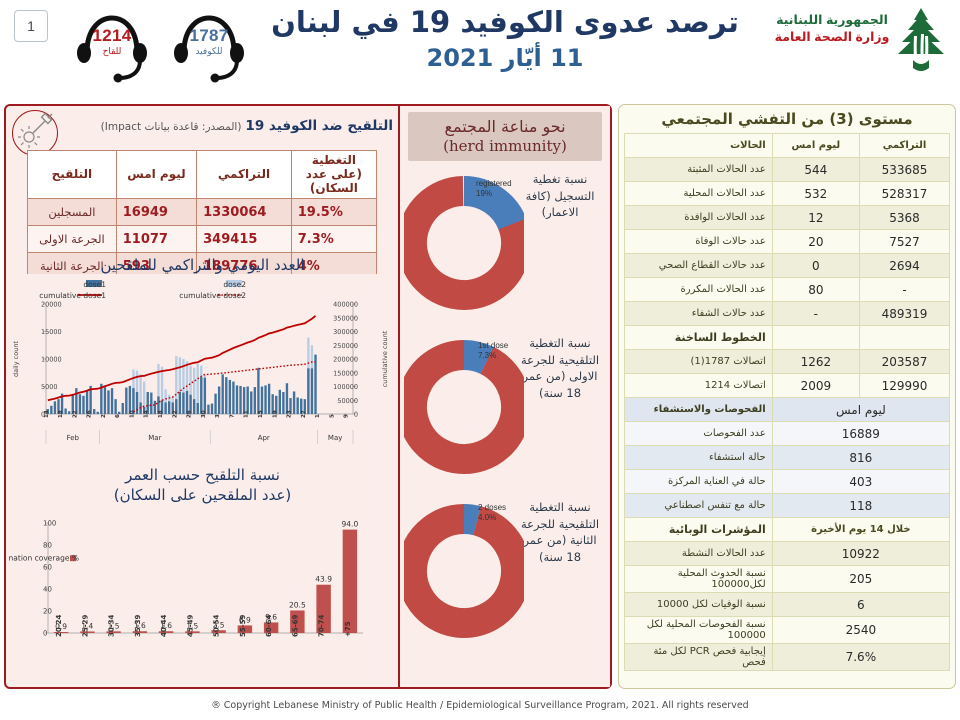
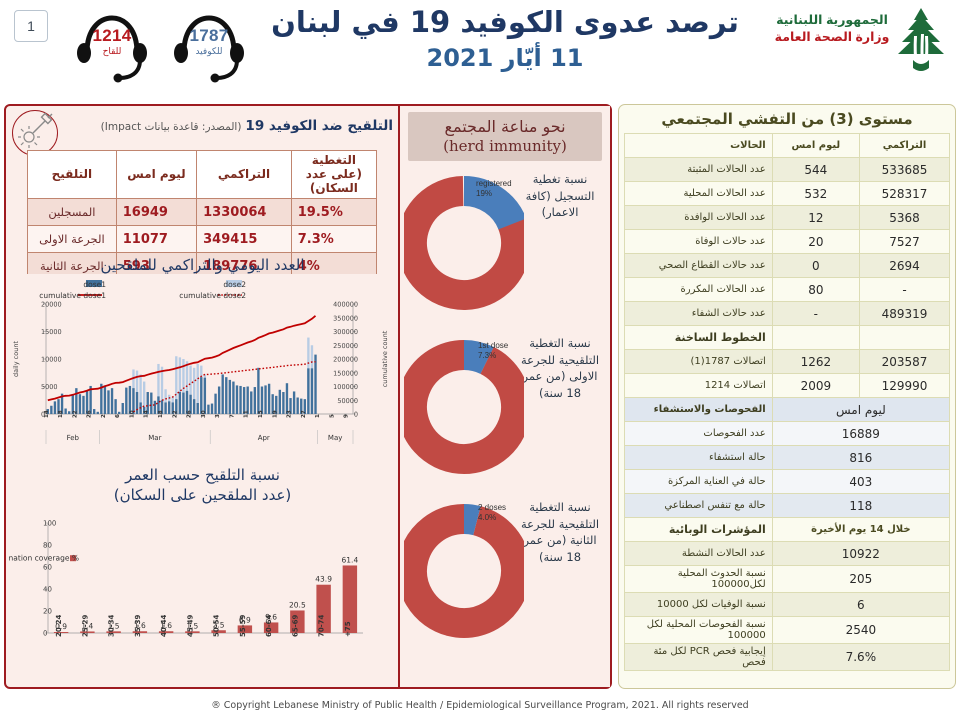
نسبة التلقيح حسب العمر/75+: 94.0 -> 61.4
